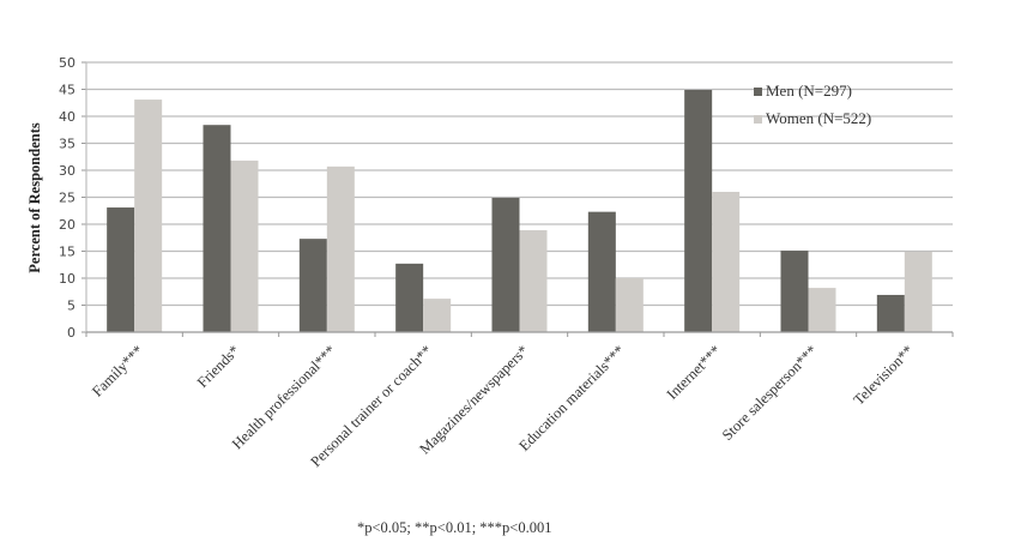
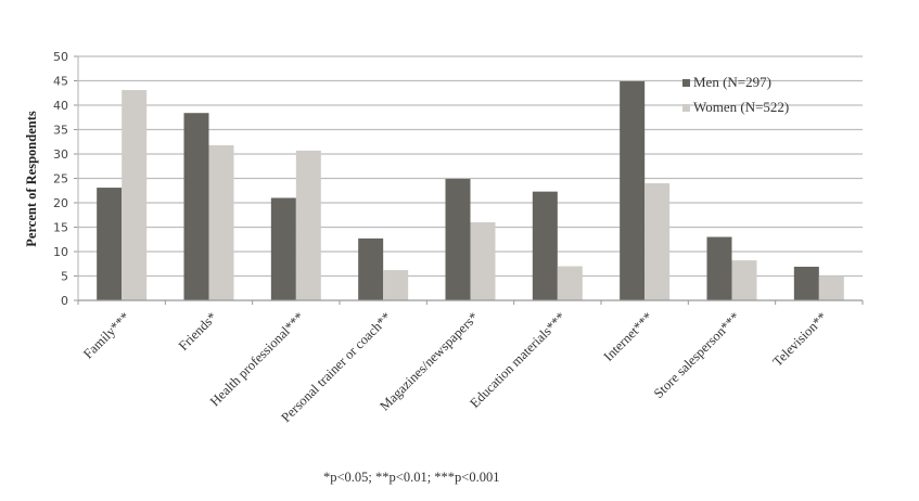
Men (N=297)/Health professional***: 17 -> 21
Women (N=522)/Magazines/newspapers*: 19 -> 16
Women (N=522)/Education materials***: 10 -> 7
Women (N=522)/Internet***: 26 -> 24
Men (N=297)/Store salesperson***: 15 -> 13
Women (N=522)/Television**: 15 -> 5
